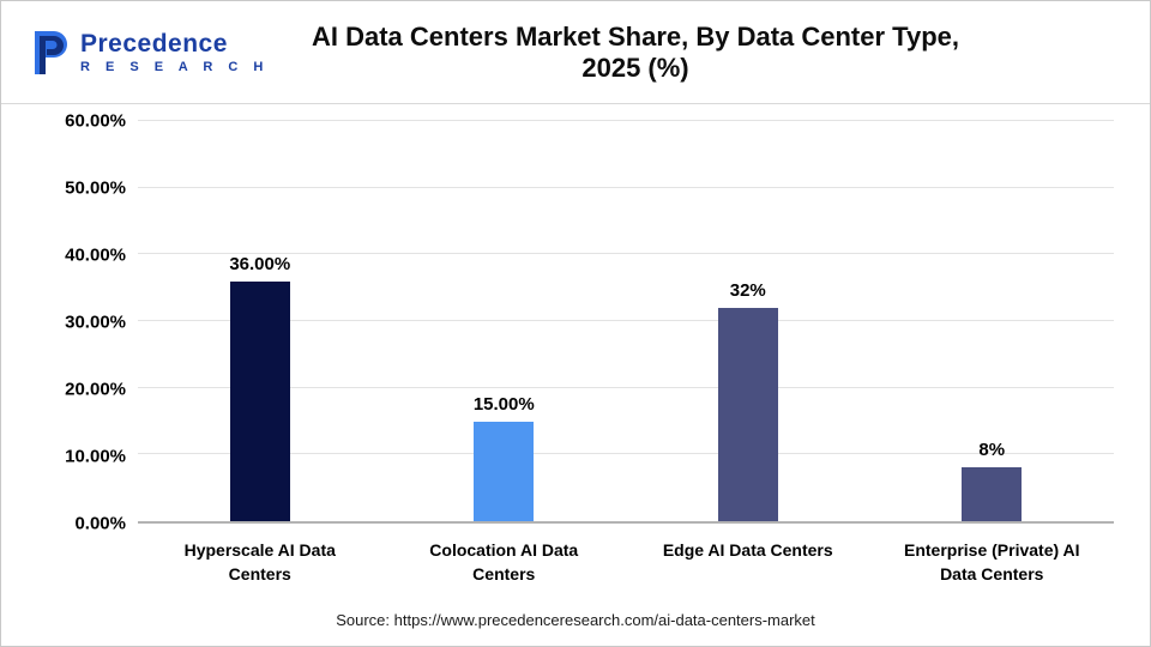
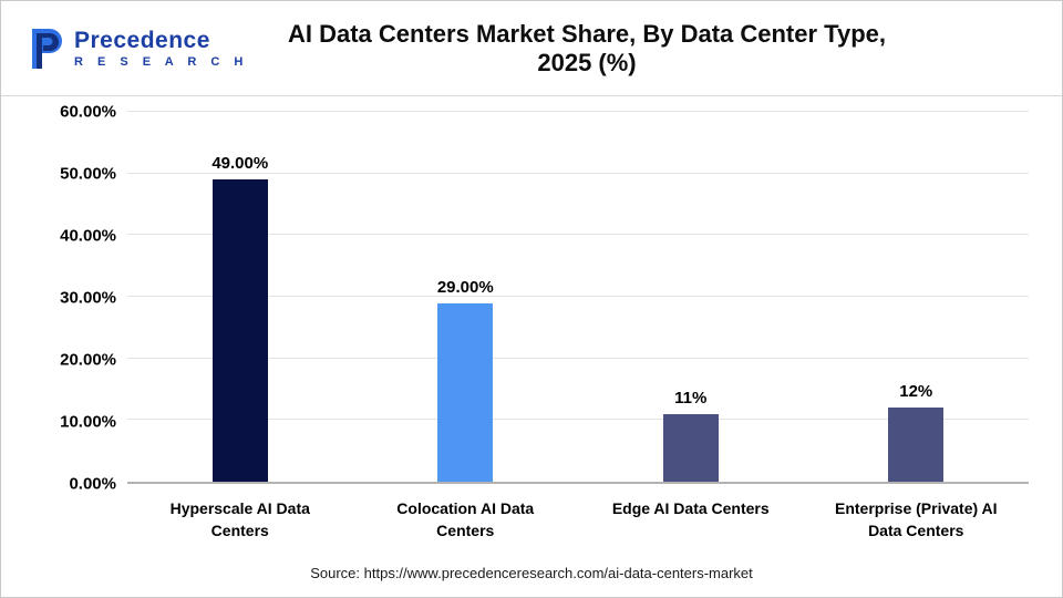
Hyperscale AI Data Centers: 36.00% -> 49.00%
Colocation AI Data Centers: 15.00% -> 29.00%
Edge AI Data Centers: 32% -> 11%
Enterprise (Private) AI Data Centers: 8% -> 12%
